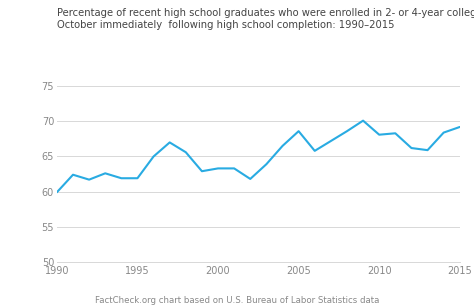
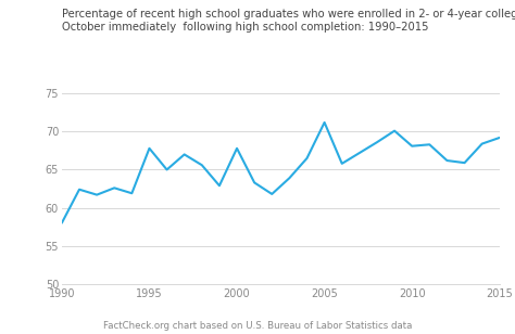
1990: 59.9 -> 58.0
1995: 61.9 -> 67.8
2000: 63.3 -> 67.8
2005: 68.6 -> 71.2
